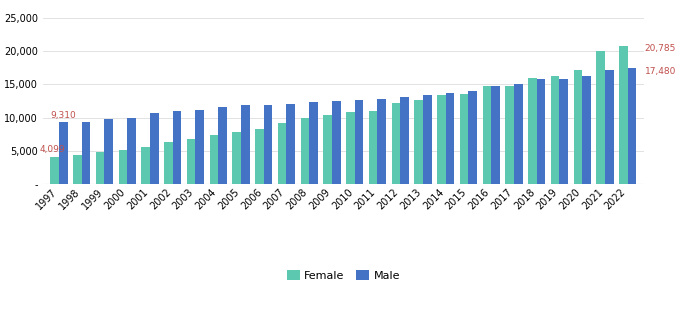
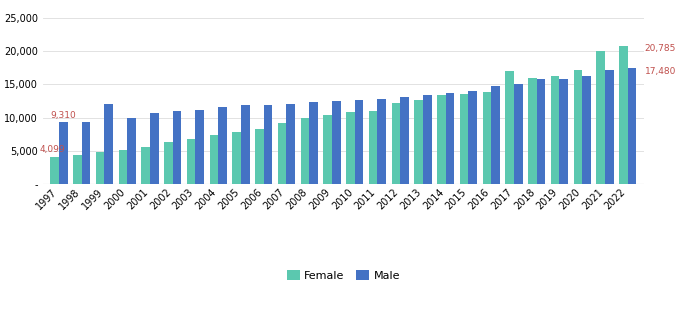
Male/1999: 9,900 -> 12,000
Female/2016: 14,700 -> 13,800
Female/2017: 14,700 -> 17,000
